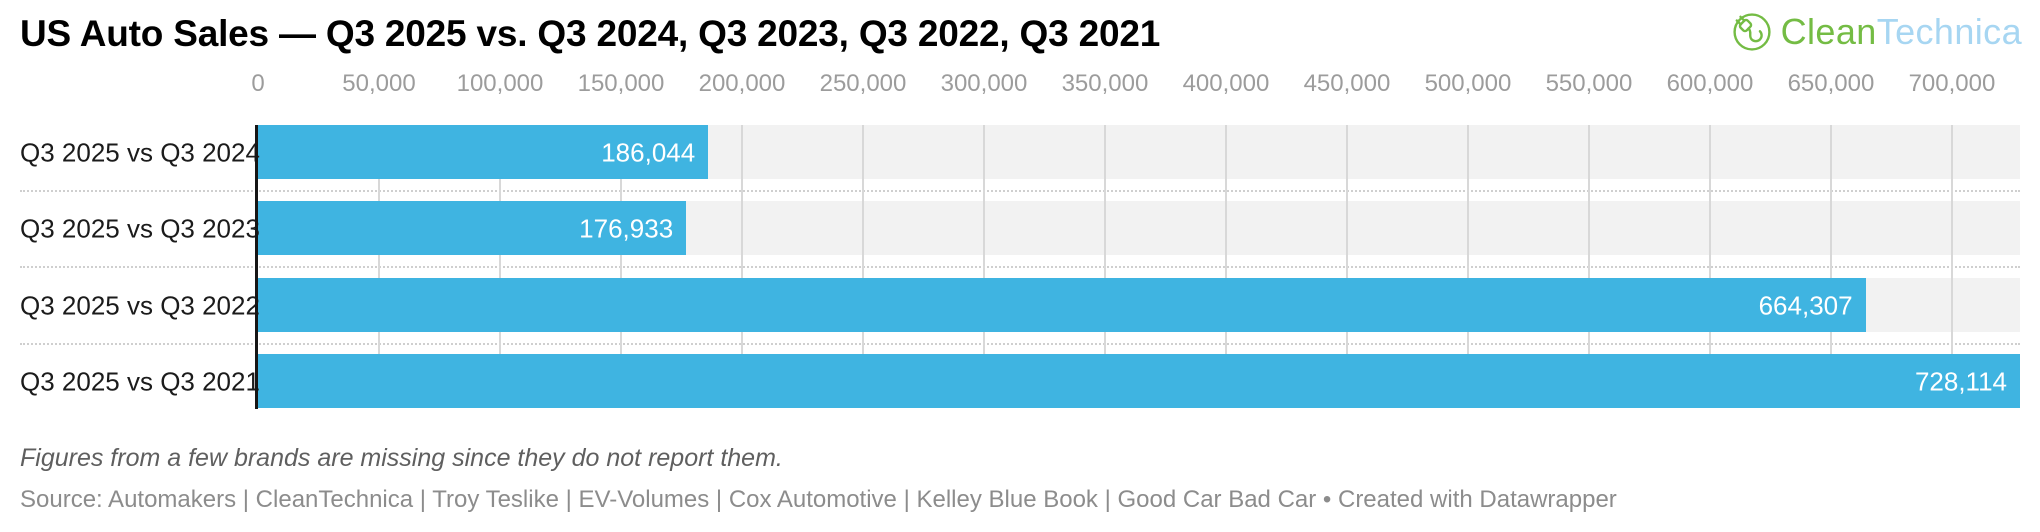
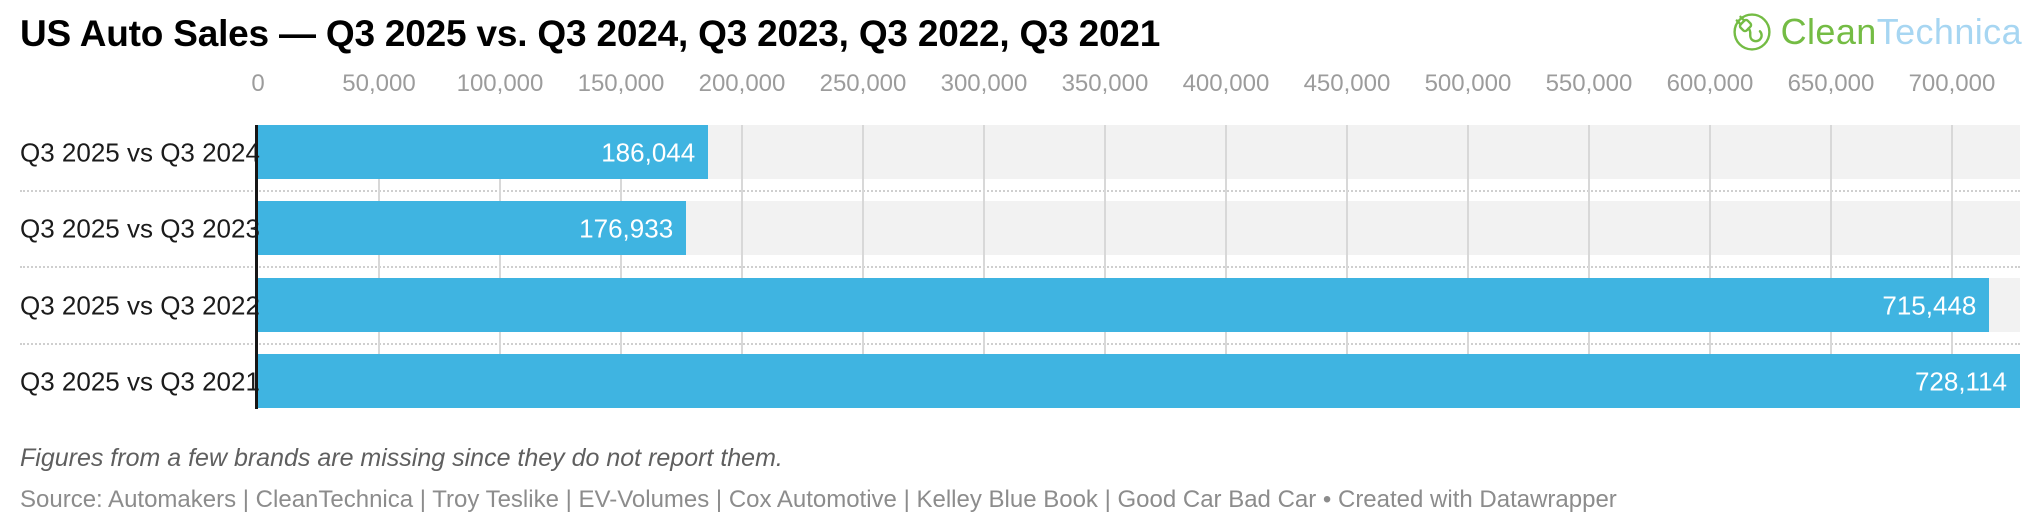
Q3 2025 vs Q3 2022: 664,307 -> 715,448
